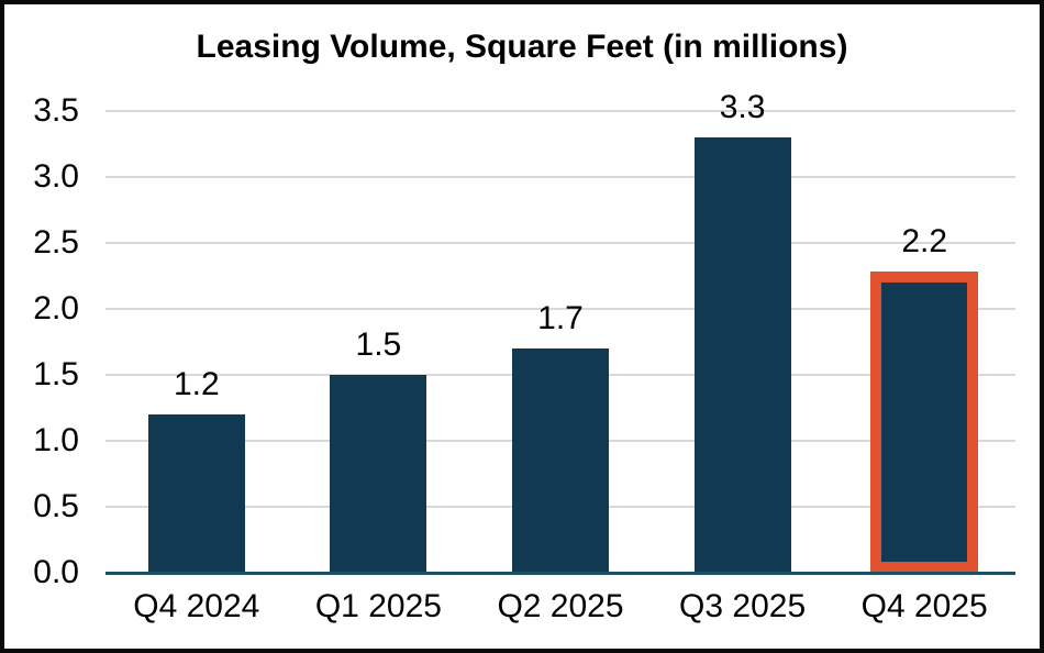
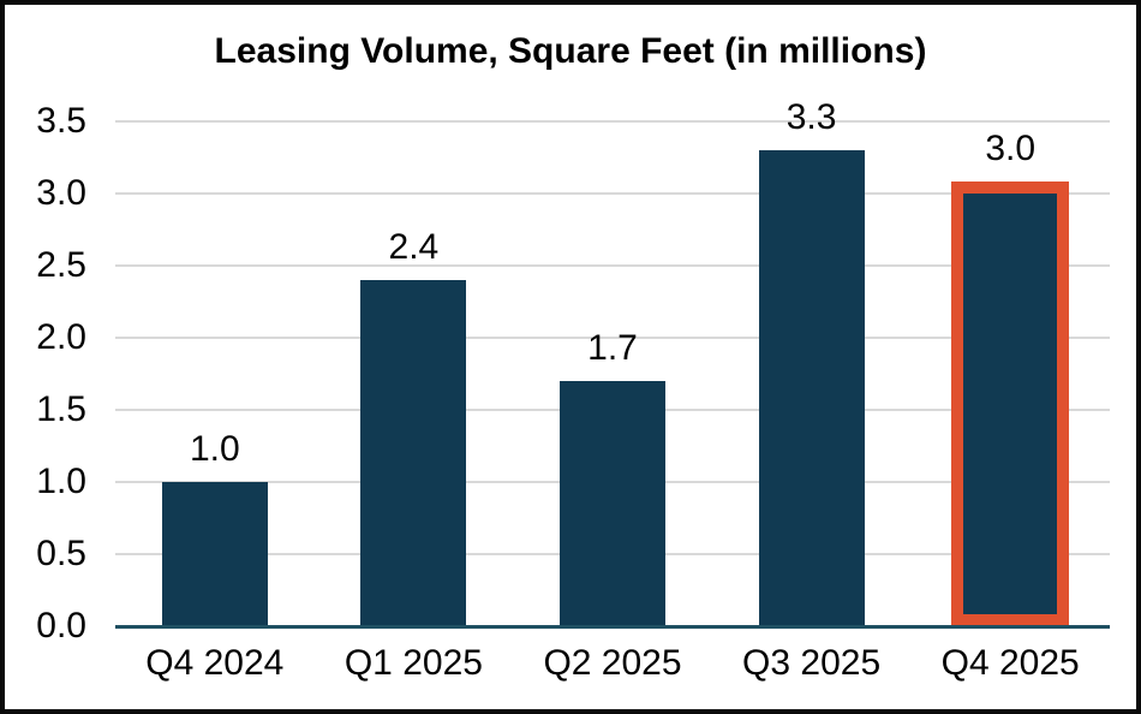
Q4 2024: 1.2 -> 1.0
Q1 2025: 1.5 -> 2.4
Q4 2025: 2.2 -> 3.0
